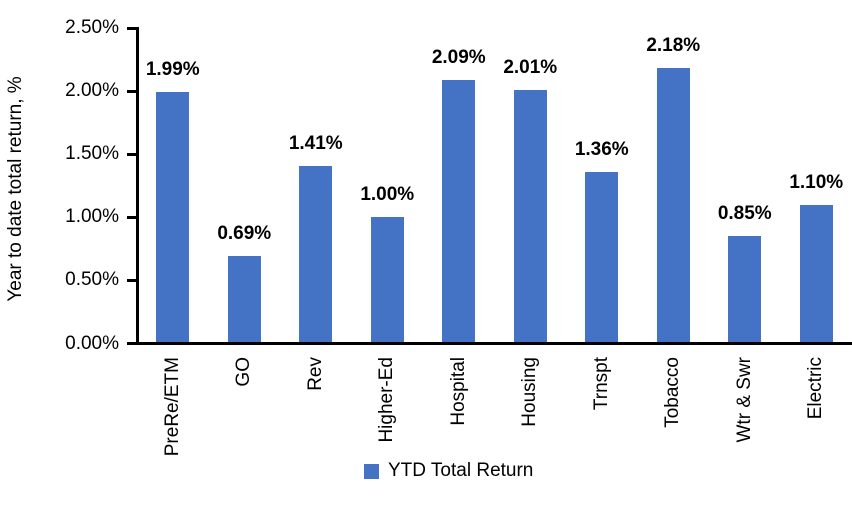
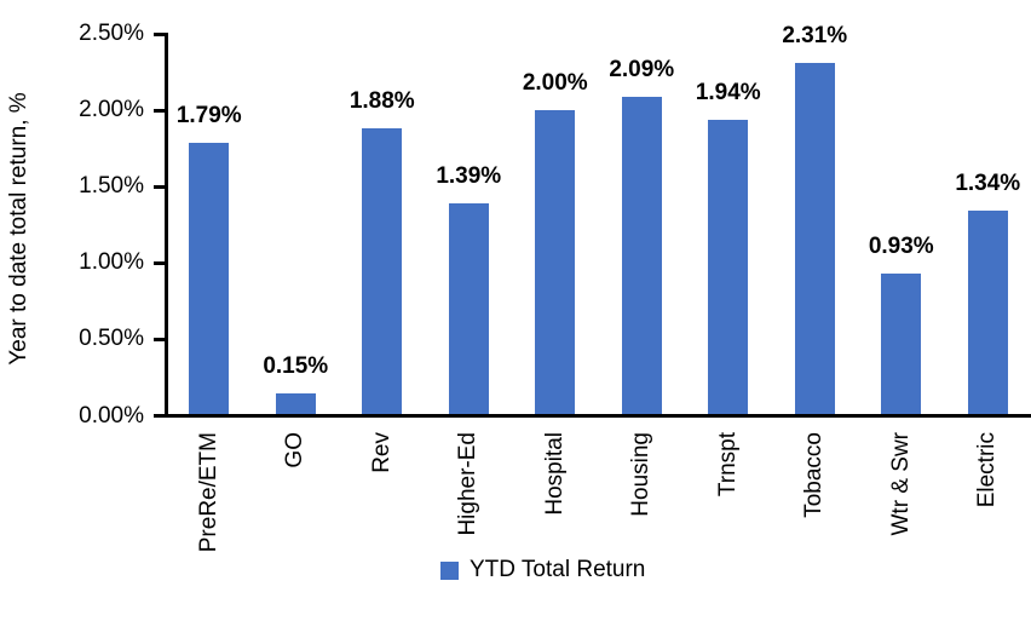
PreRe/ETM: 1.99% -> 1.79%
GO: 0.69% -> 0.15%
Rev: 1.41% -> 1.88%
Higher-Ed: 1.00% -> 1.39%
Hospital: 2.09% -> 2.00%
Housing: 2.01% -> 2.09%
Trnspt: 1.36% -> 1.94%
Tobacco: 2.18% -> 2.31%
Wtr & Swr: 0.85% -> 0.93%
Electric: 1.10% -> 1.34%
